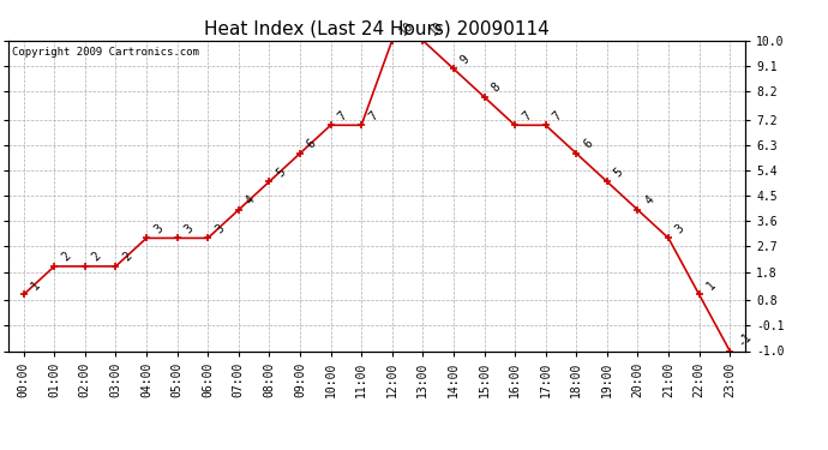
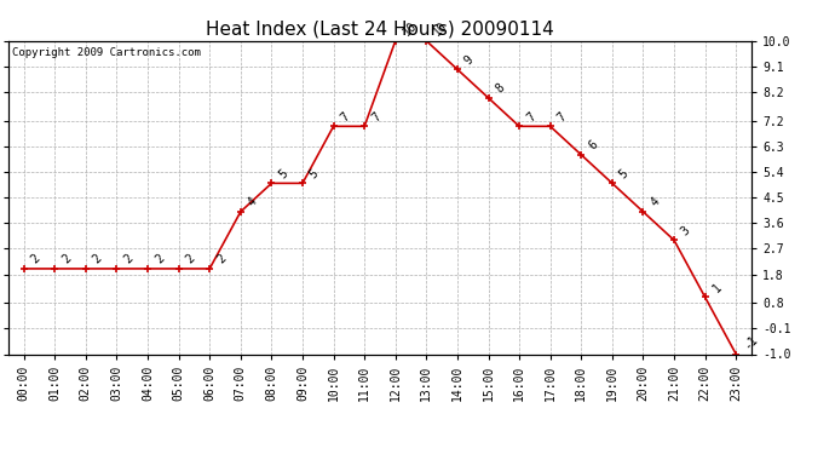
00:00: 1 -> 2
04:00: 3 -> 2
05:00: 3 -> 2
06:00: 3 -> 2
09:00: 6 -> 5
